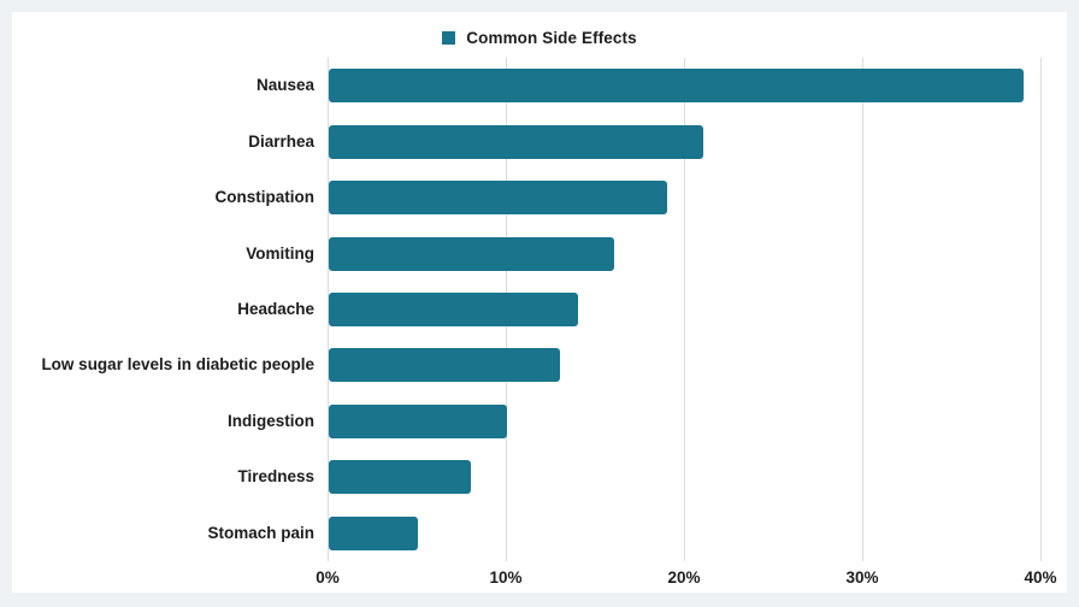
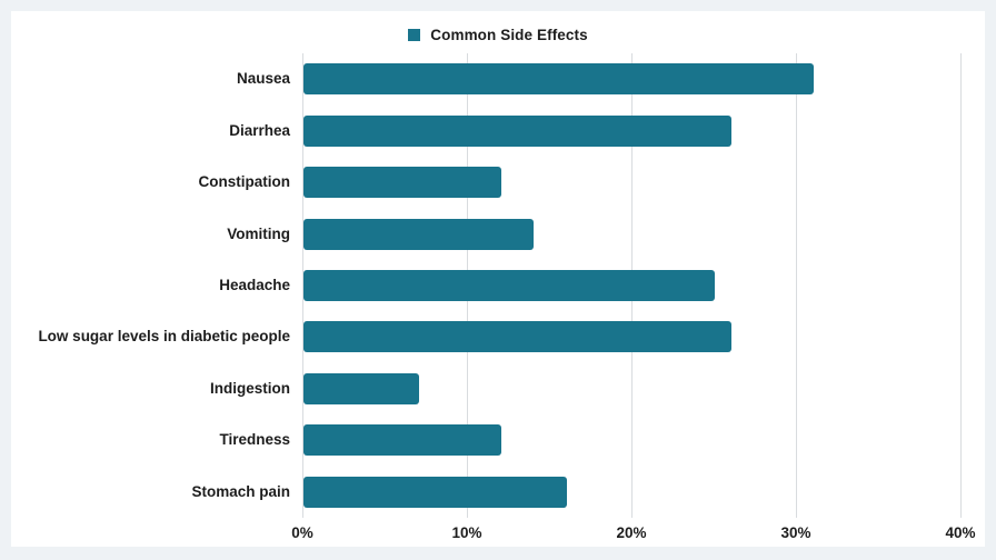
Nausea: 39% -> 31%
Diarrhea: 21% -> 26%
Constipation: 19% -> 12%
Vomiting: 16% -> 14%
Headache: 14% -> 25%
Low sugar levels in diabetic people: 13% -> 26%
Indigestion: 10% -> 7%
Tiredness: 8% -> 12%
Stomach pain: 5% -> 16%
